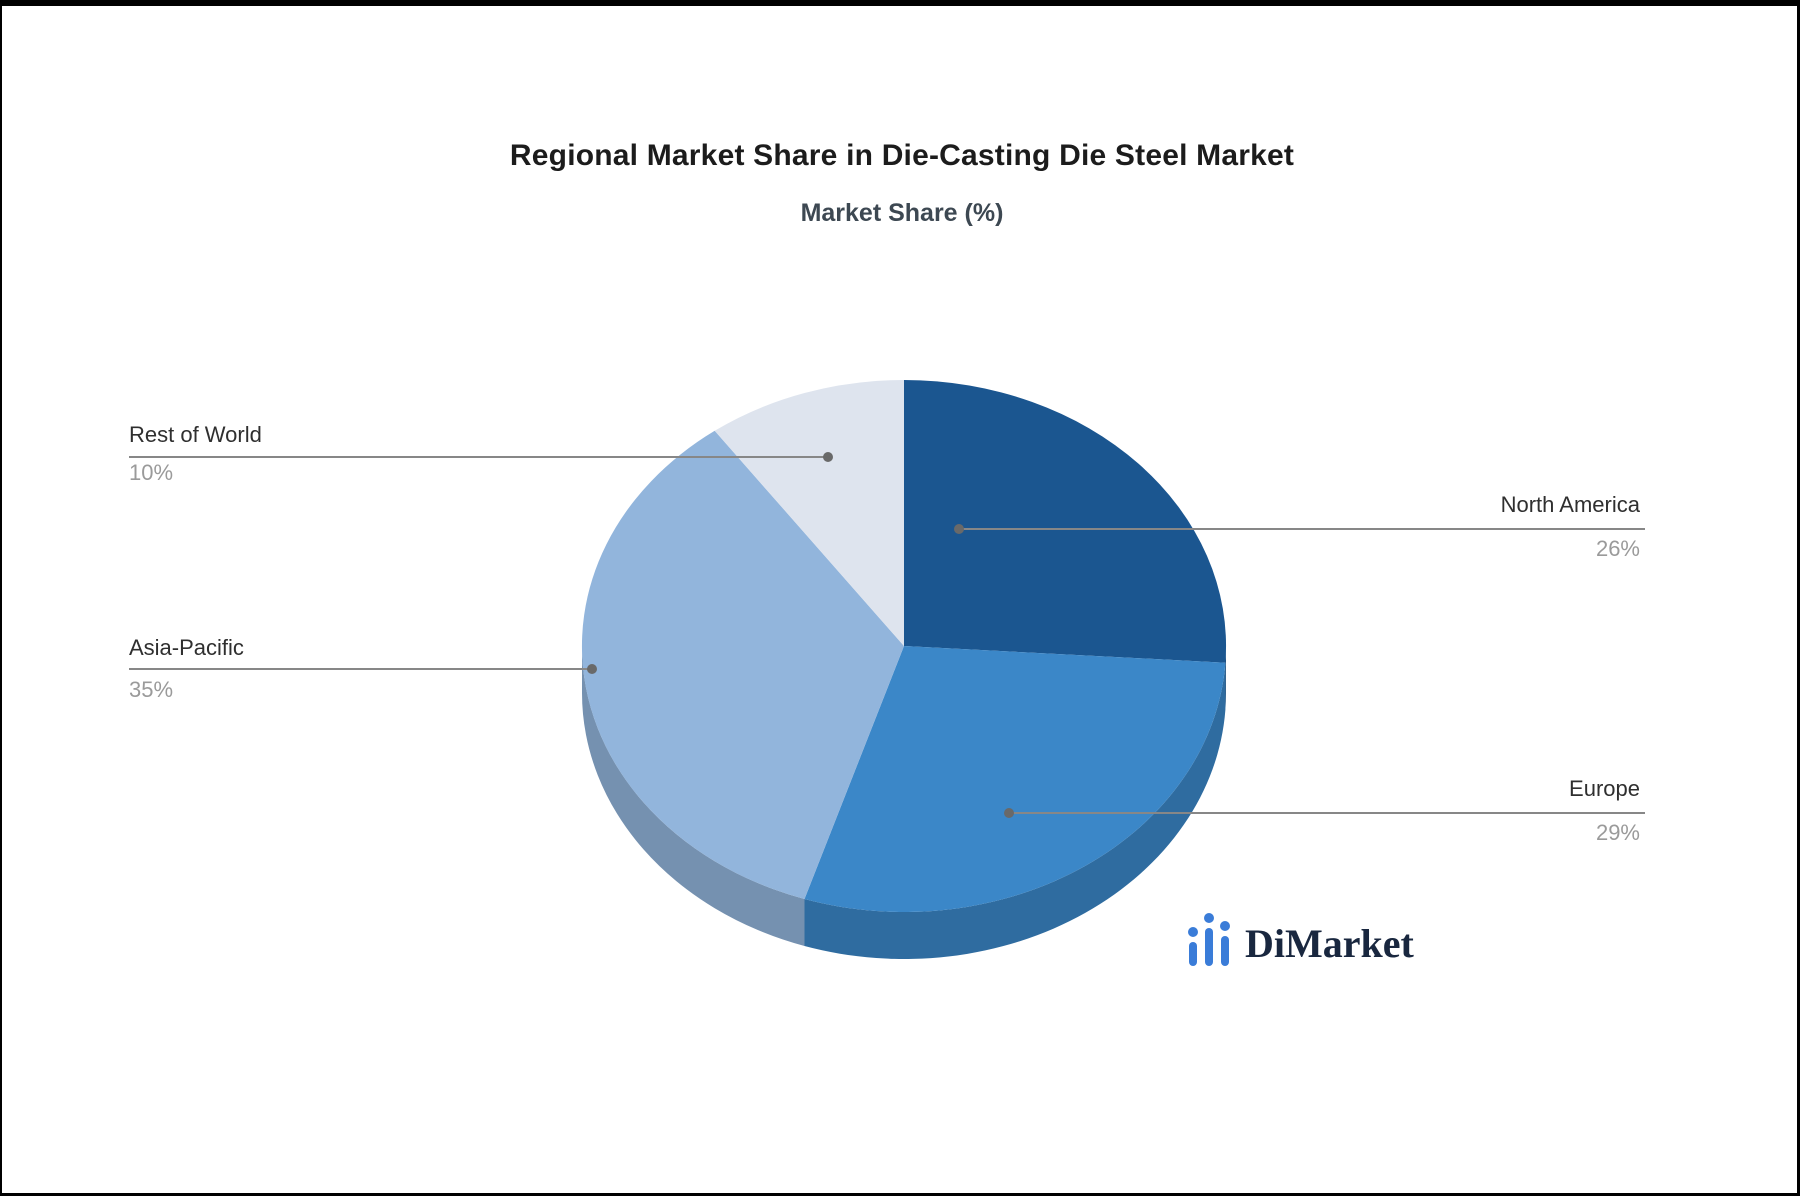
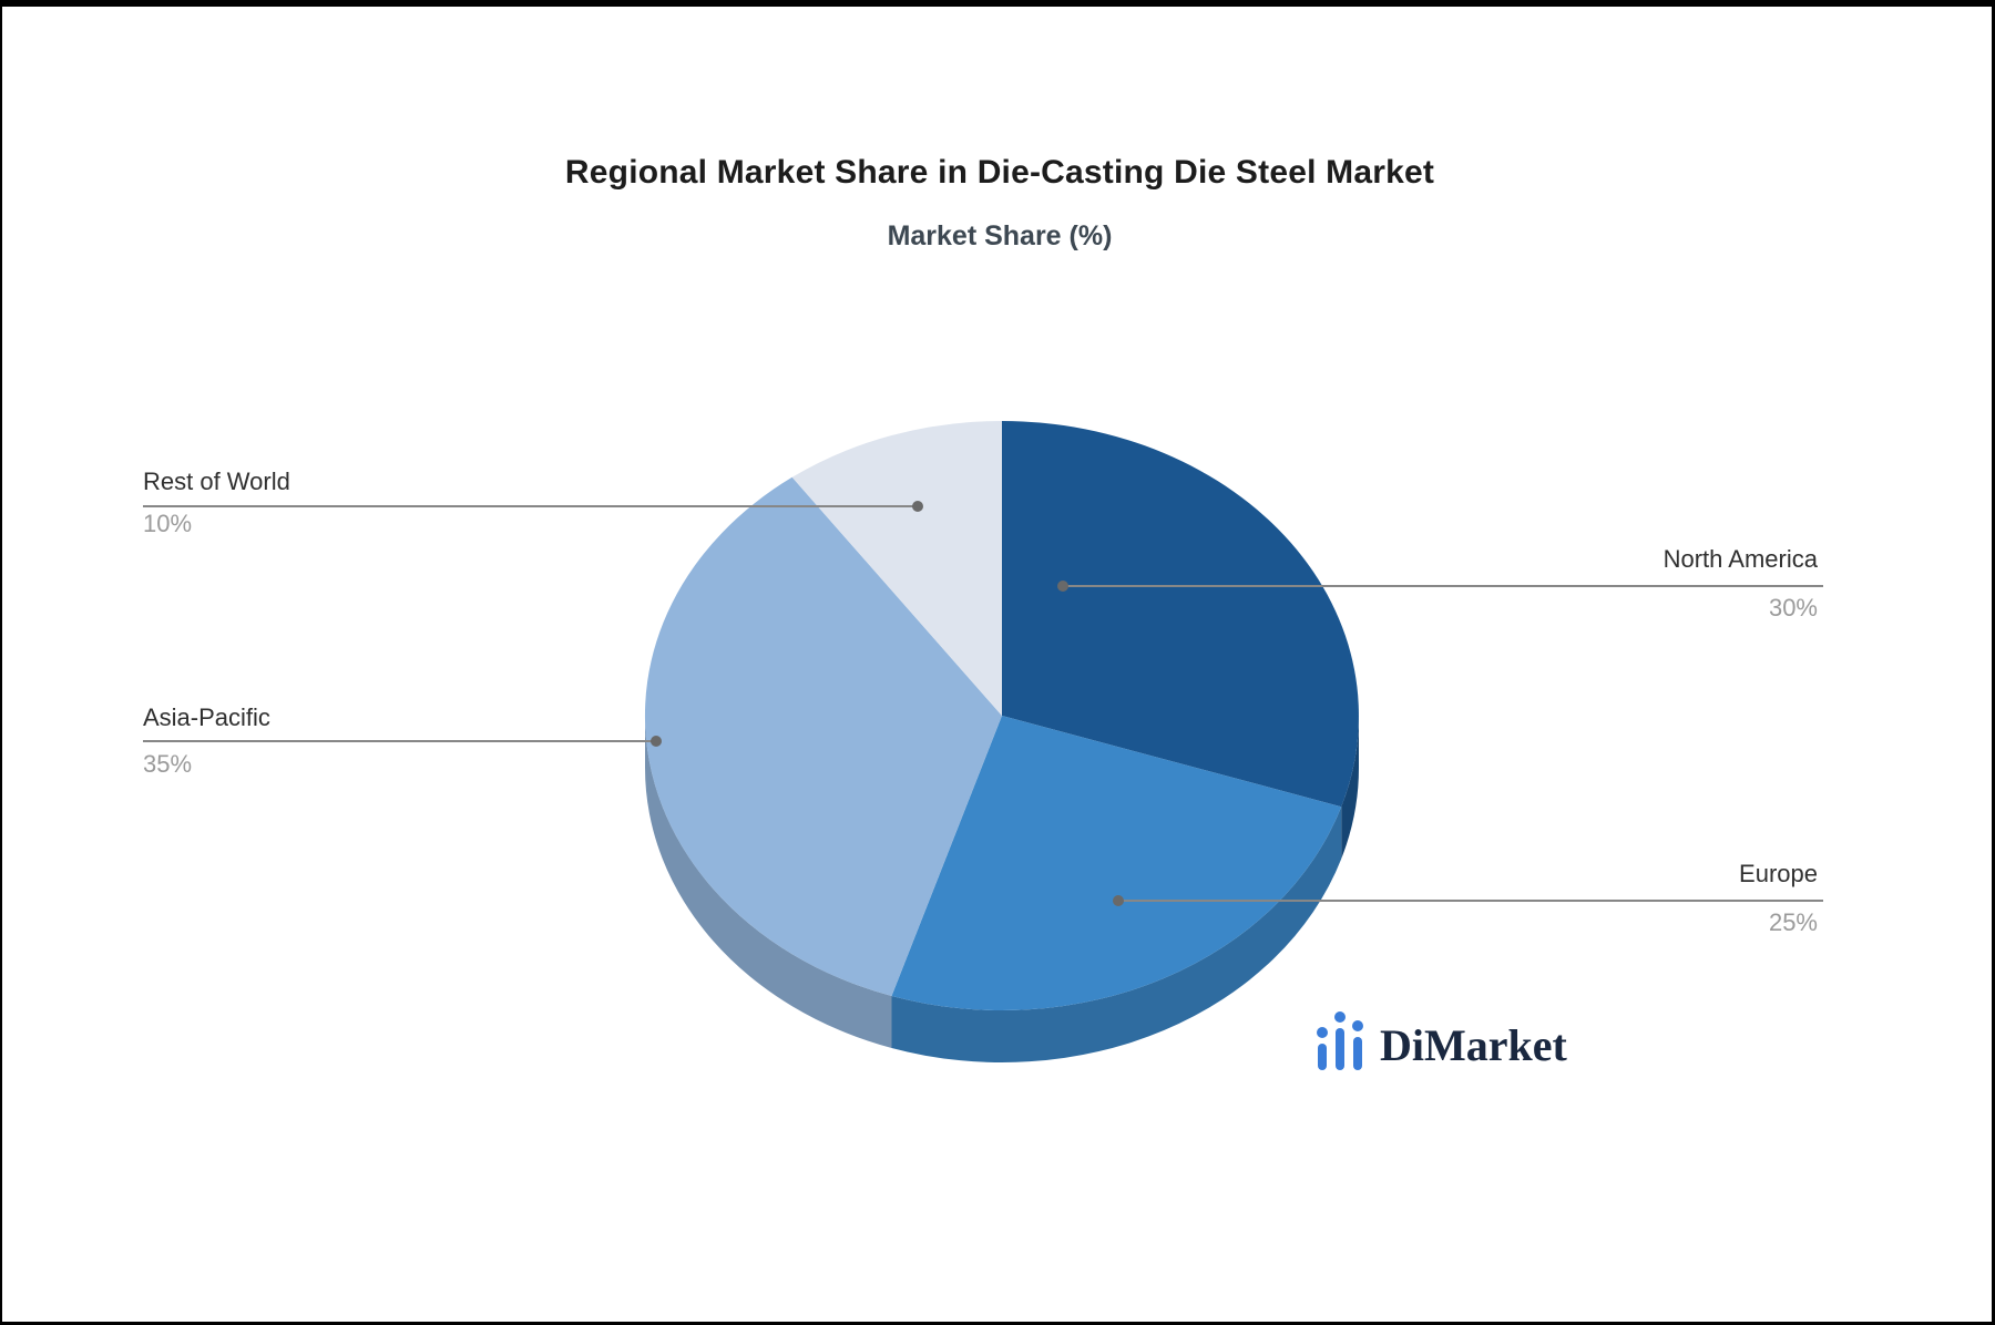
North America: 26% -> 30%
Europe: 29% -> 25%
